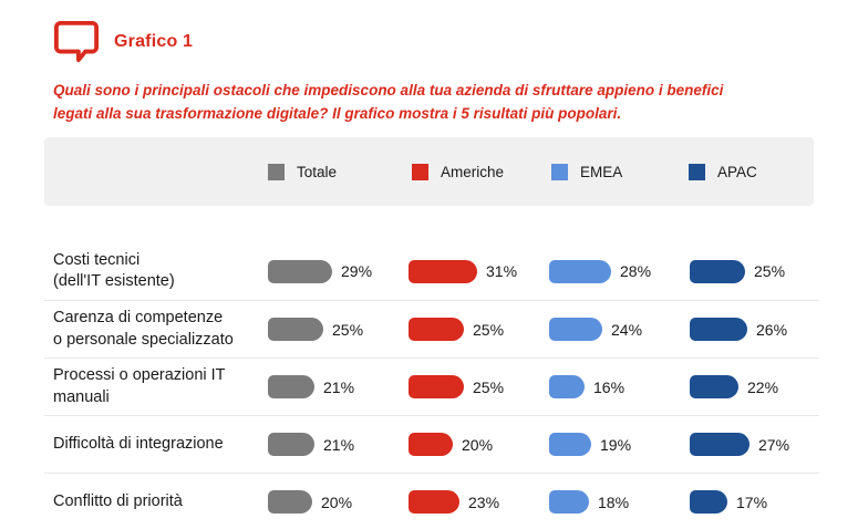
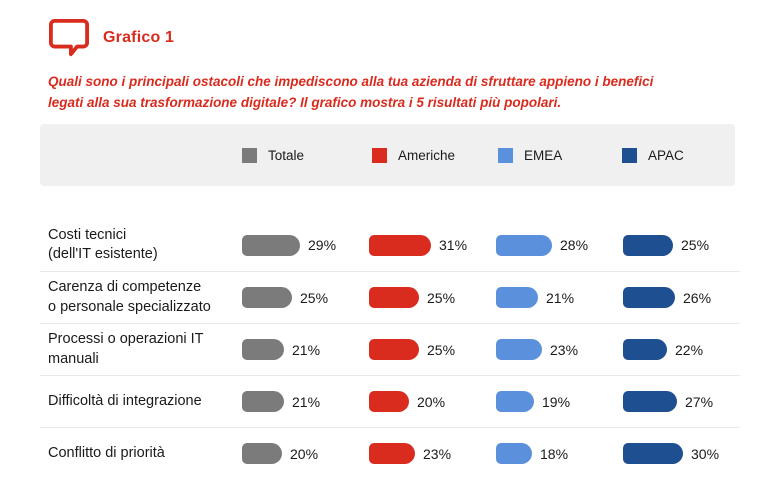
EMEA/Carenza di competenze o personale specializzato: 24% -> 21%
EMEA/Processi o operazioni IT manuali: 16% -> 23%
APAC/Conflitto di priorità: 17% -> 30%
